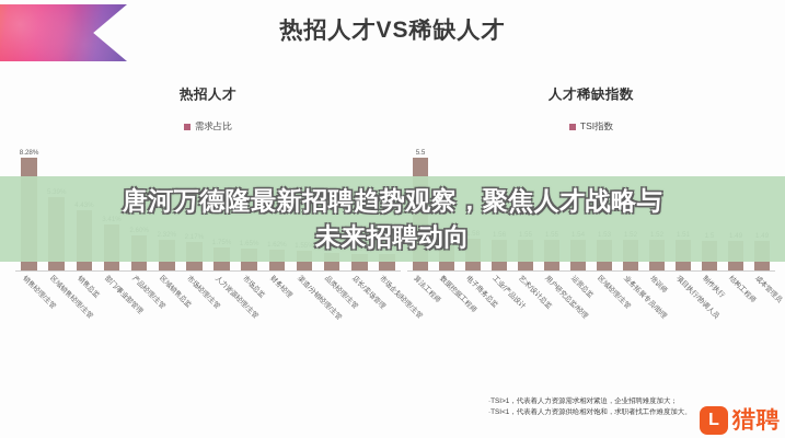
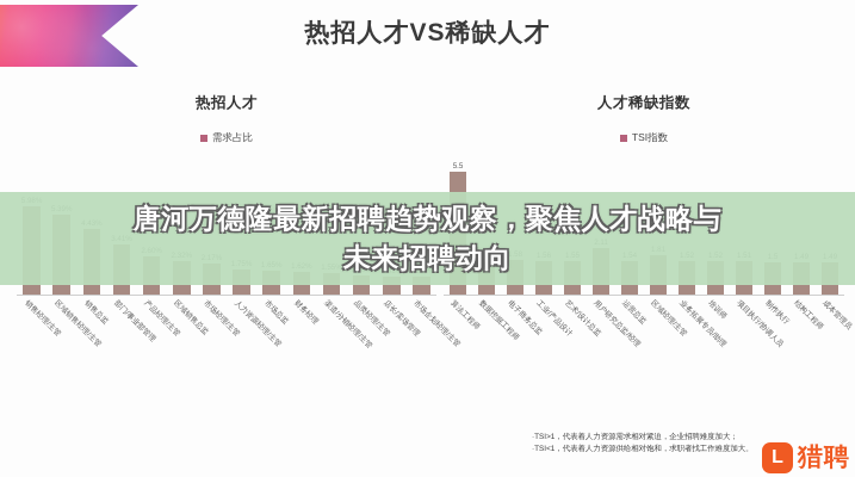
热招人才/销售经理/主管: 8.28% -> 5.98%
人才稀缺指数/用户研究总监/经理: 1.55 -> 2.11
人才稀缺指数/区域经理/主管: 1.53 -> 1.81
